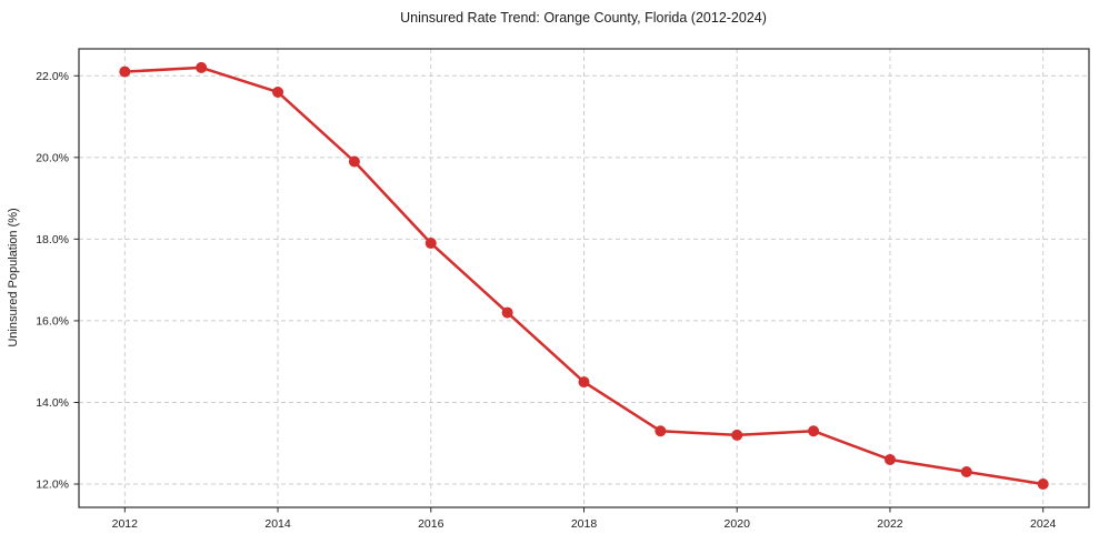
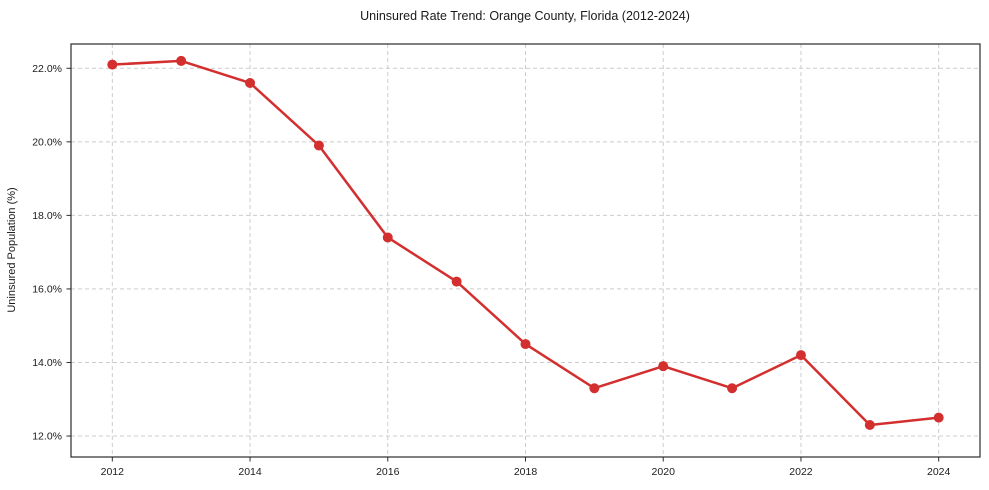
2016: 17.9% -> 17.4%
2020: 13.2% -> 13.9%
2022: 12.6% -> 14.2%
2024: 12.0% -> 12.5%
